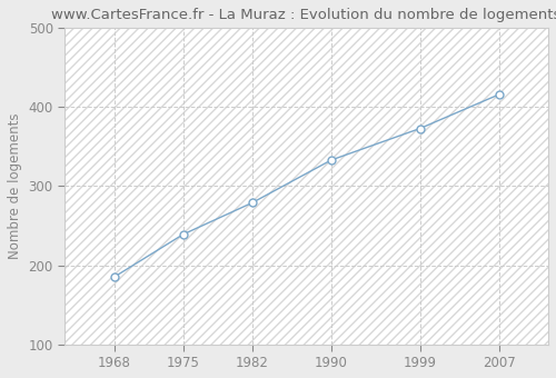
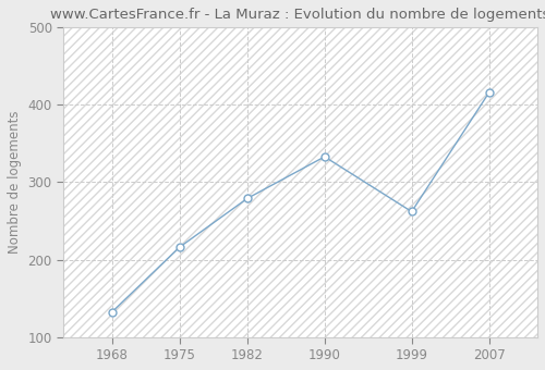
1968: 185 -> 132
1975: 239 -> 216
1999: 373 -> 262
